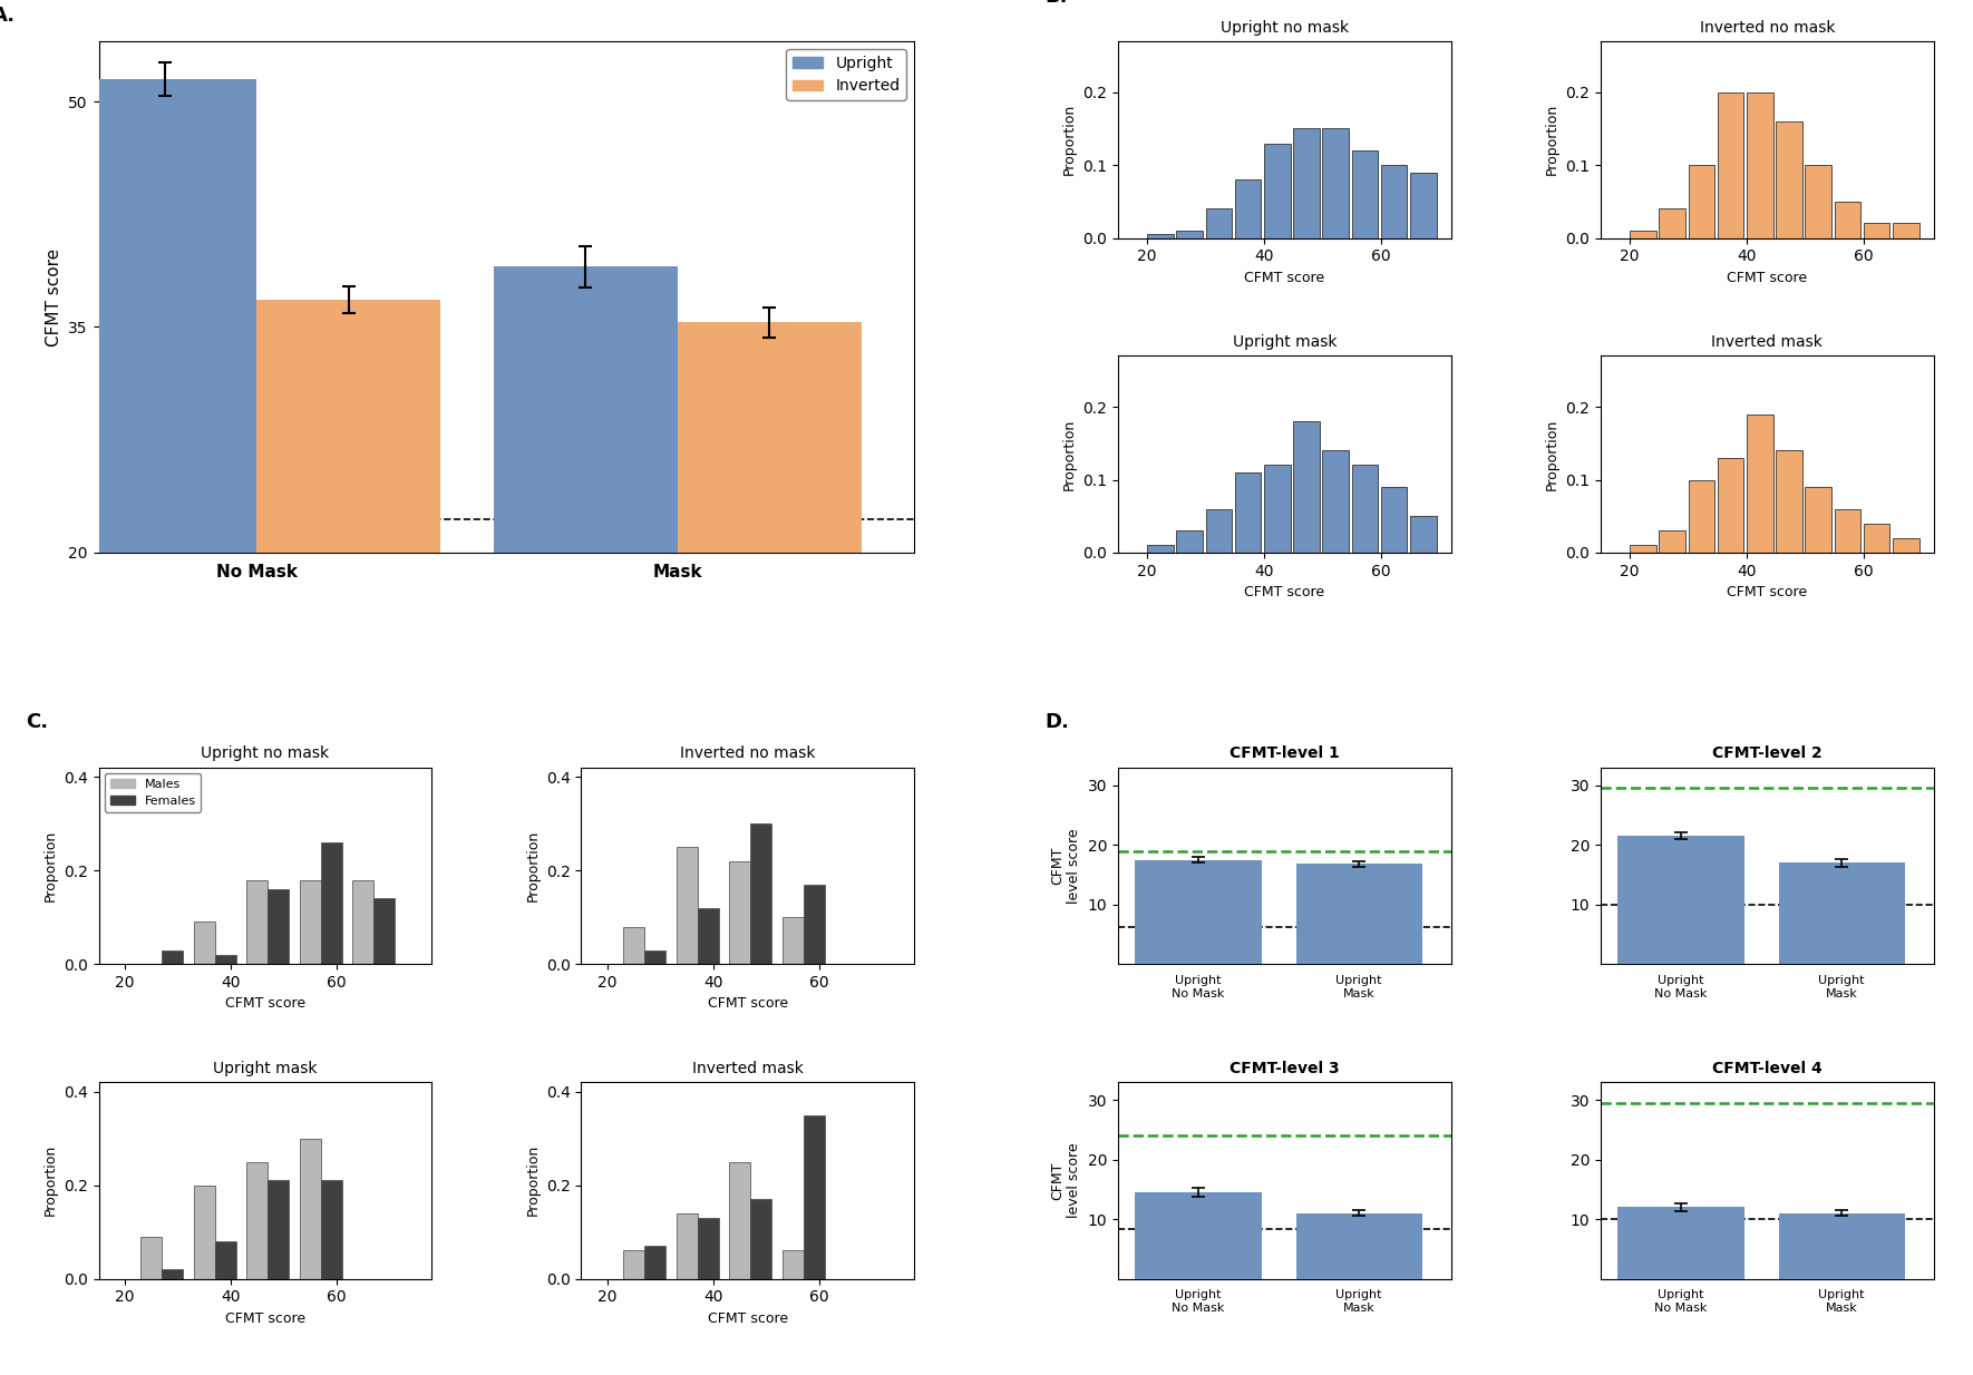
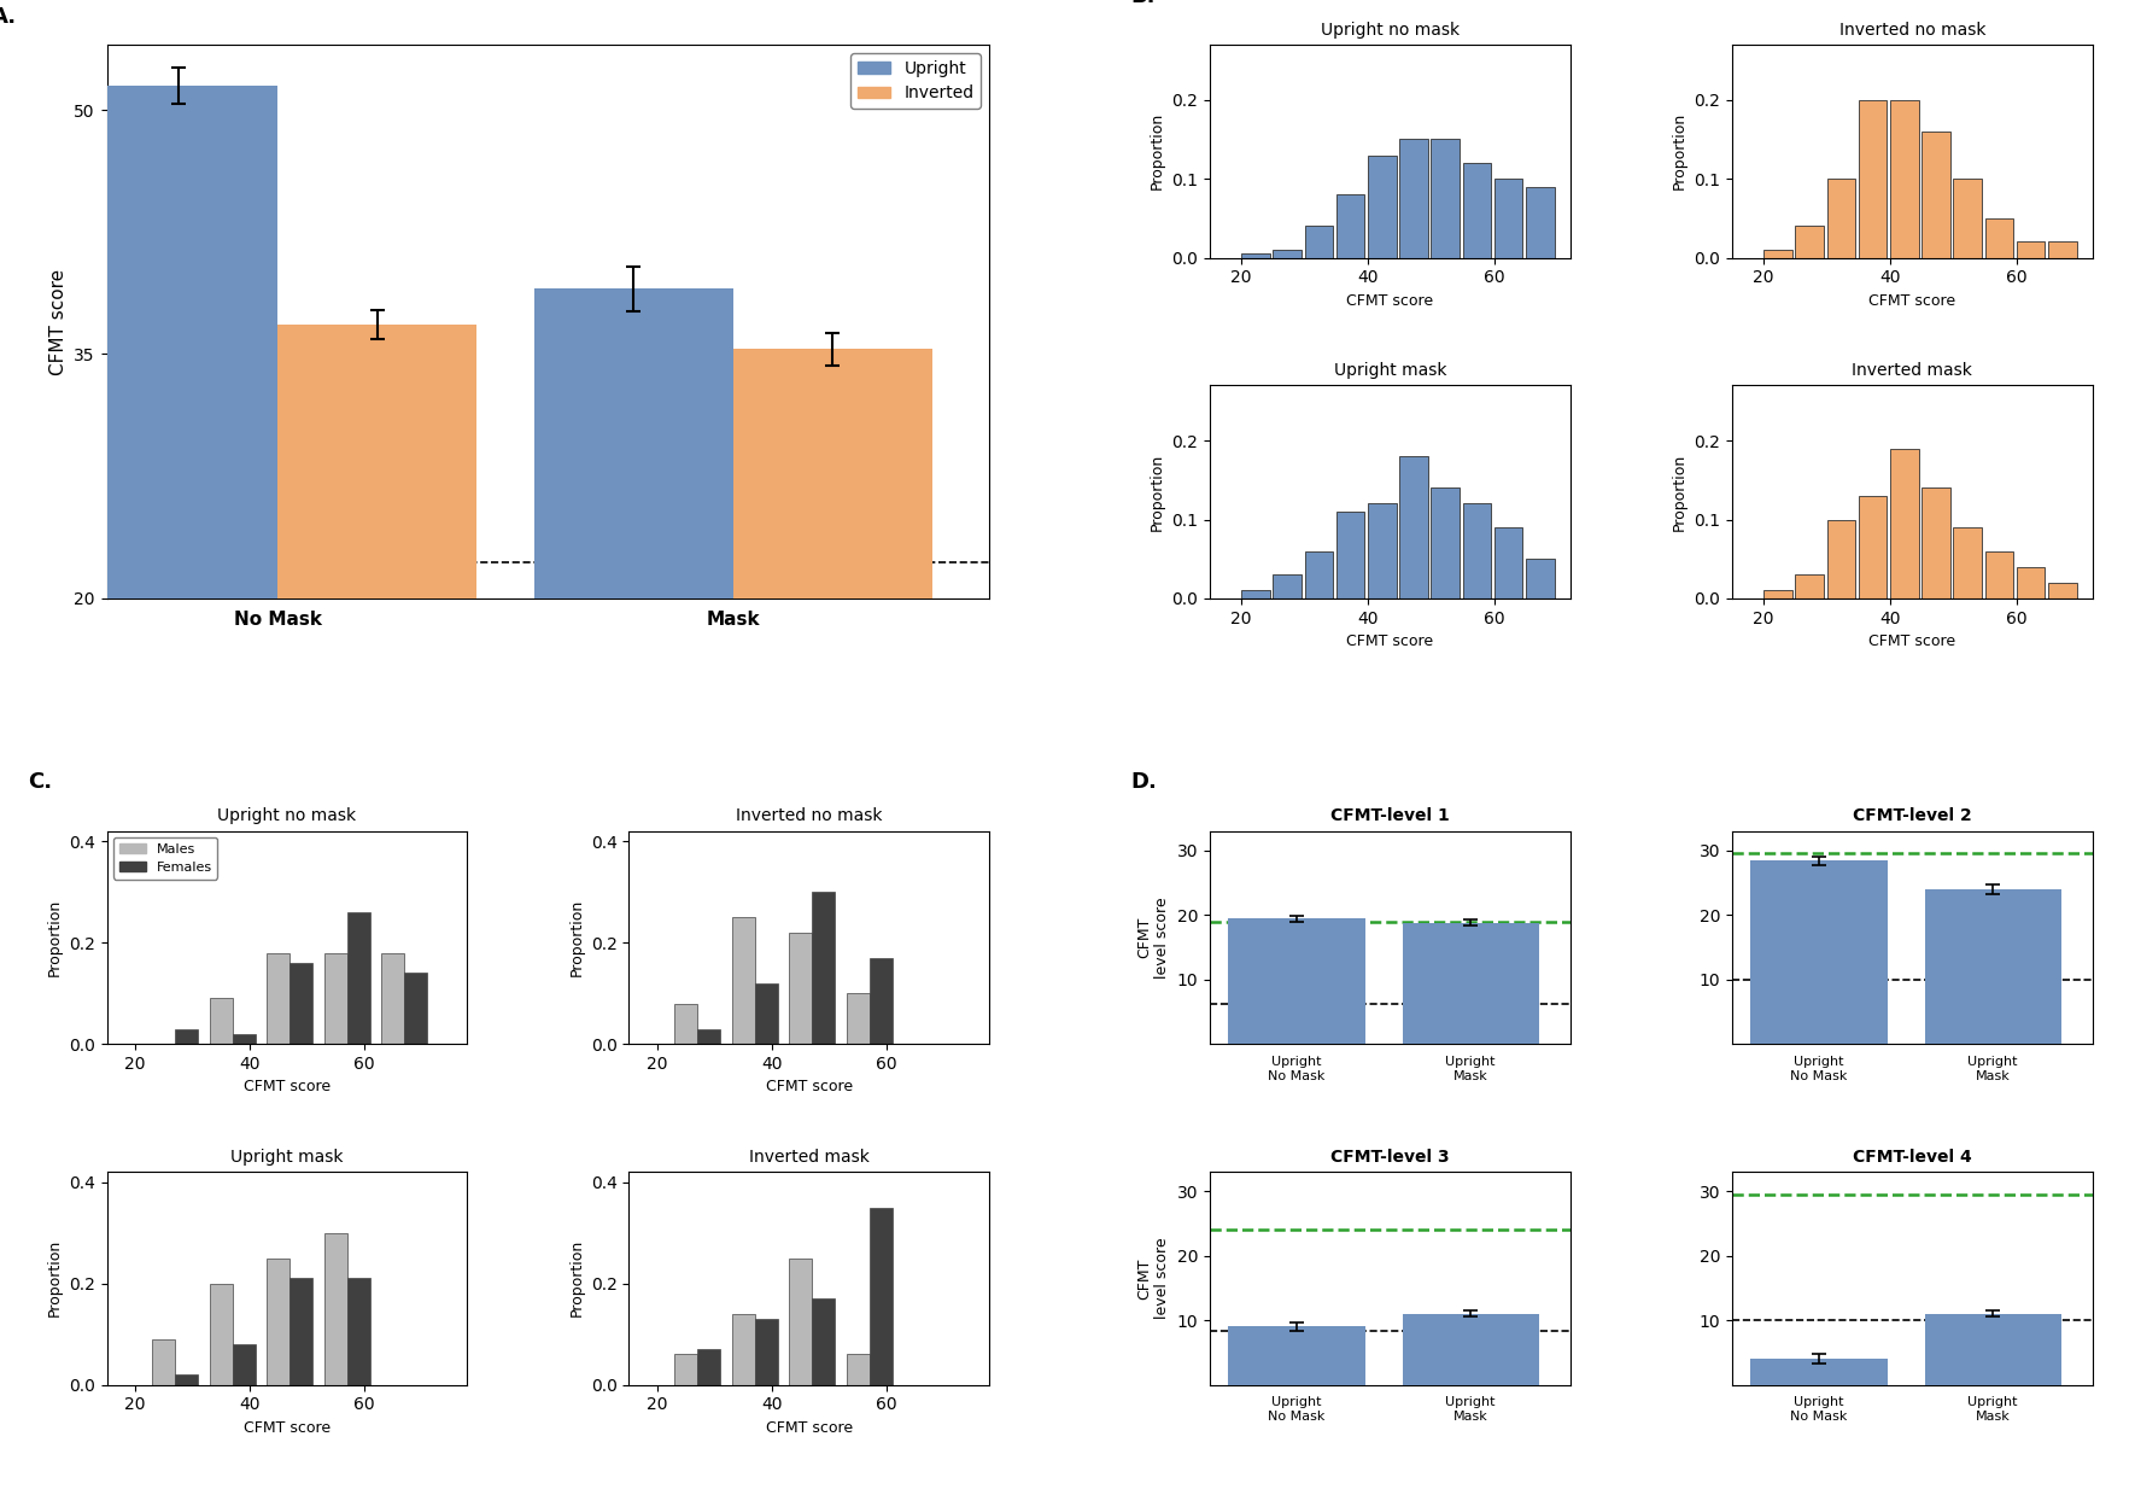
CFMT-level 1/Upright No Mask: 17.5 -> 19.4
CFMT-level 1/Upright Mask: 16.8 -> 18.8
CFMT-level 2/Upright No Mask: 21.5 -> 28.4
CFMT-level 2/Upright Mask: 17.0 -> 24.0
CFMT-level 3/Upright No Mask: 14.5 -> 9.0
CFMT-level 4/Upright No Mask: 12 -> 4
